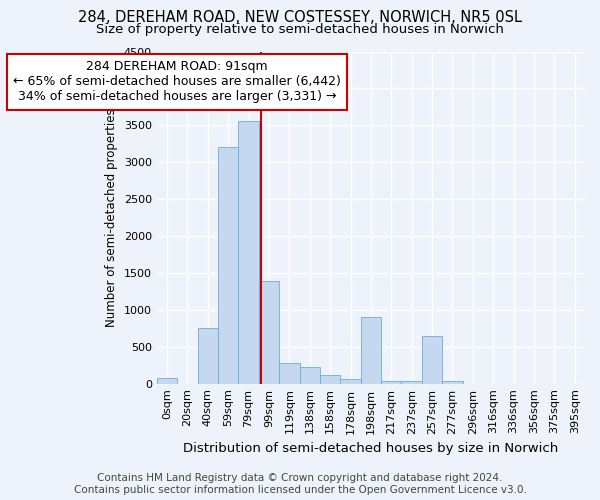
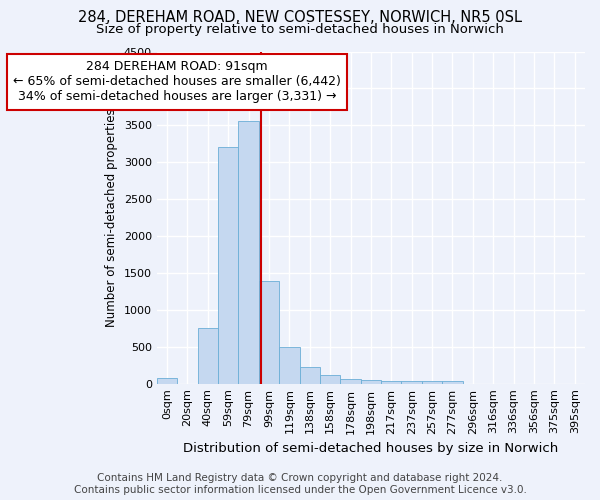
119sqm: 280 -> 500
198sqm: 900 -> 60
257sqm: 640 -> 30
